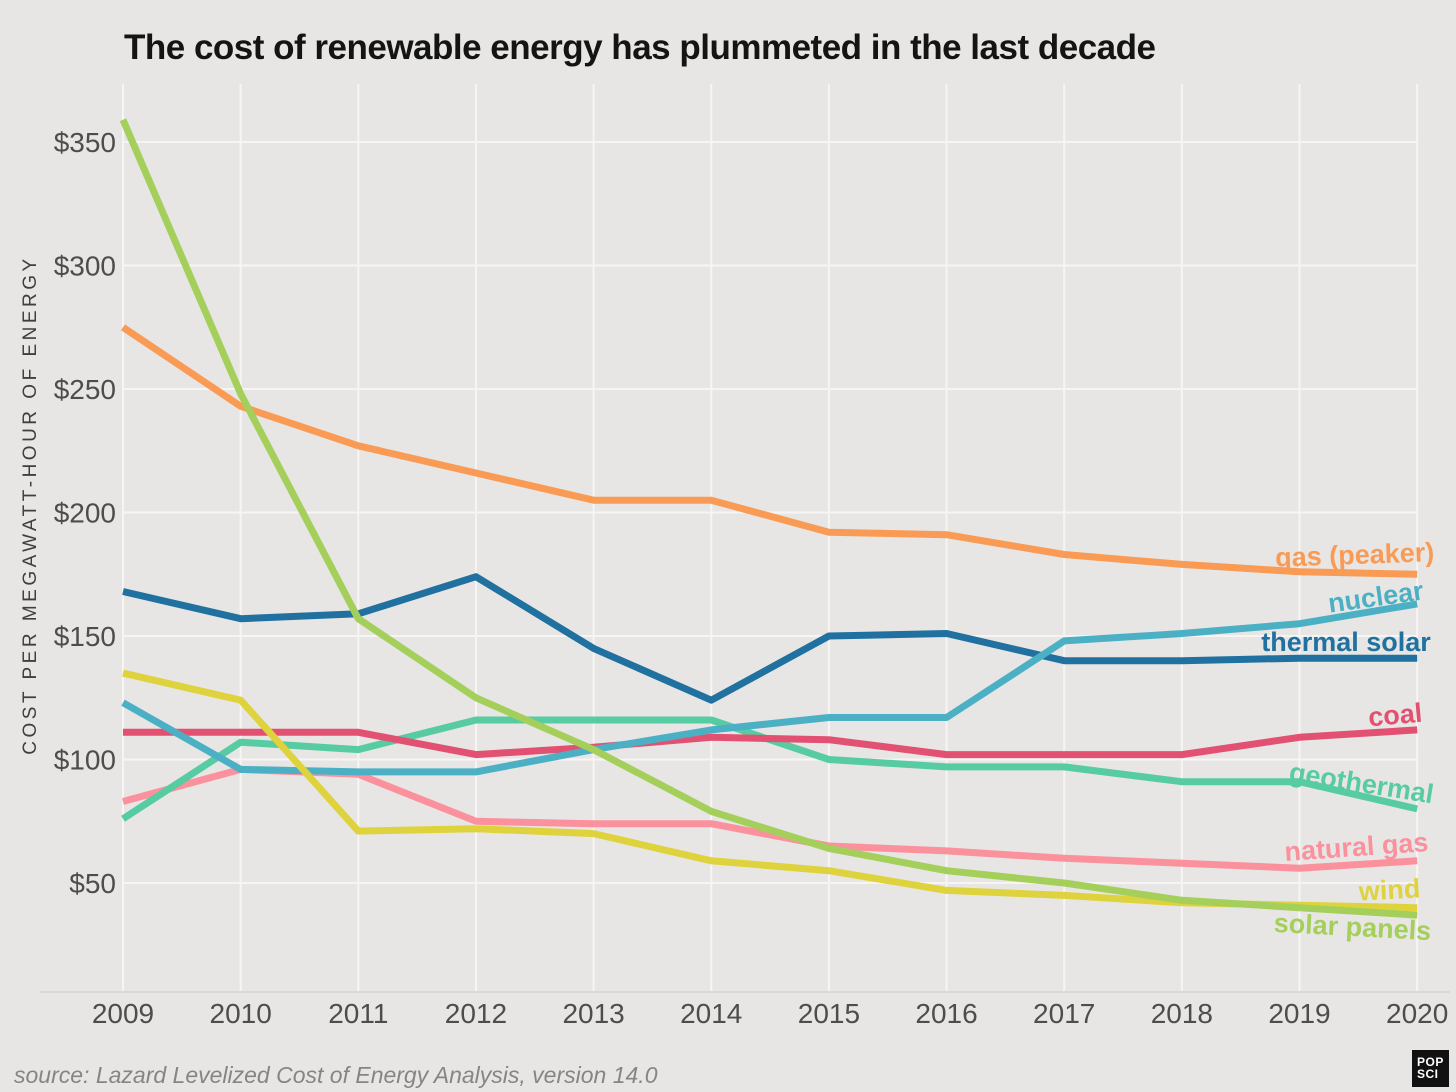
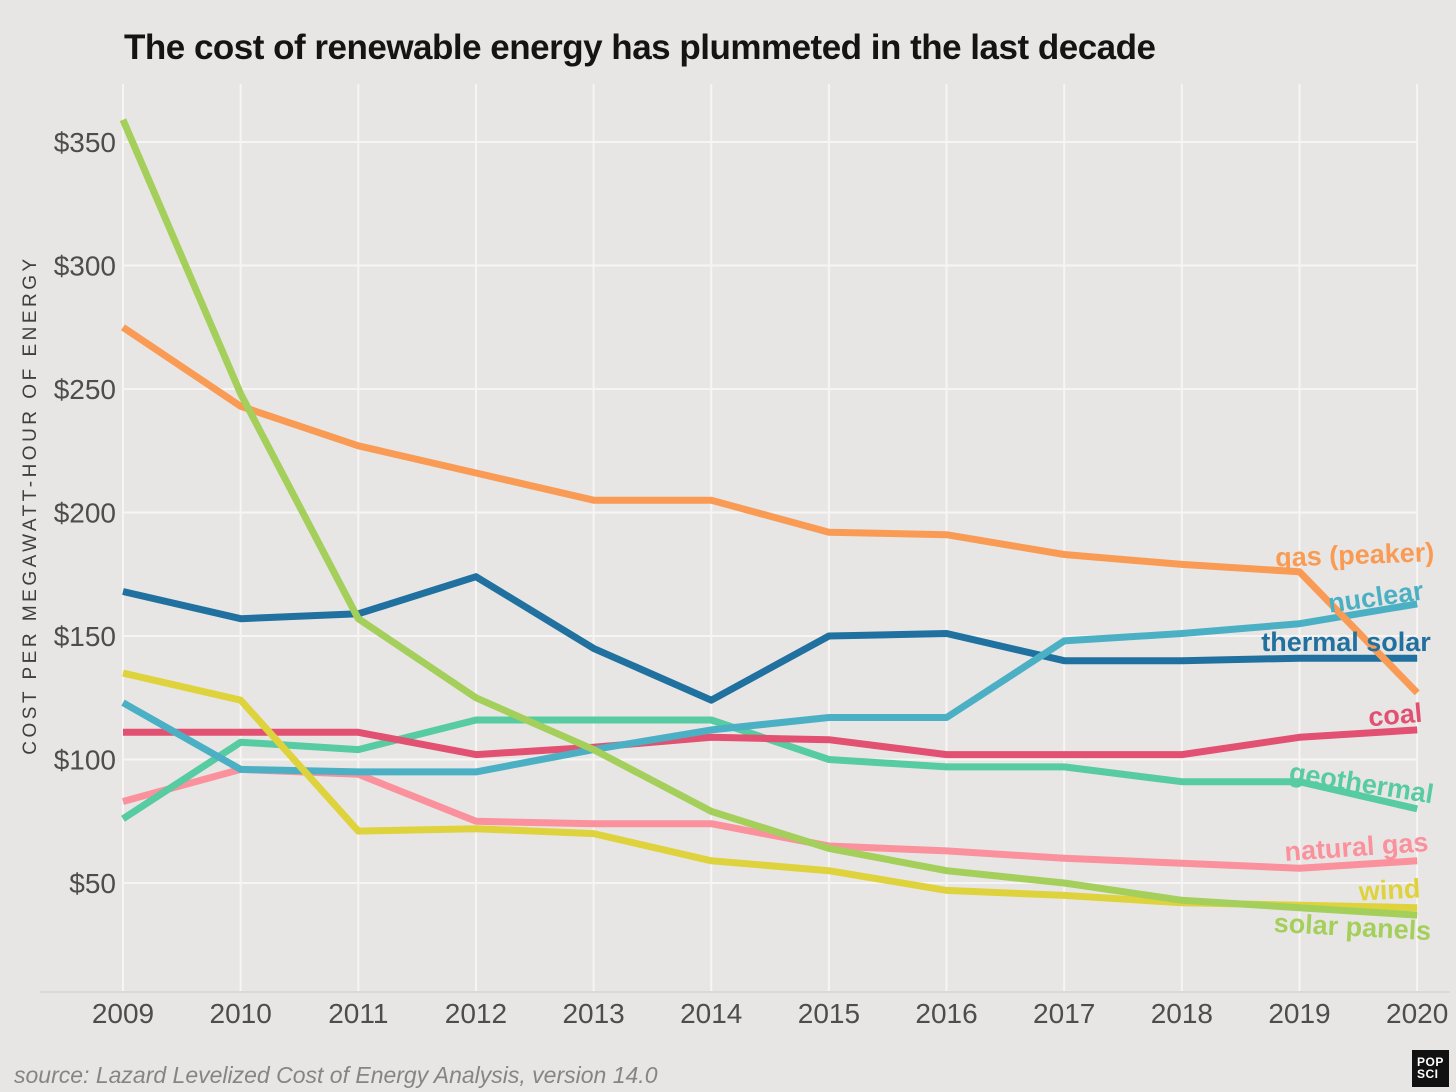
gas (peaker)/2020: $175 -> $127
